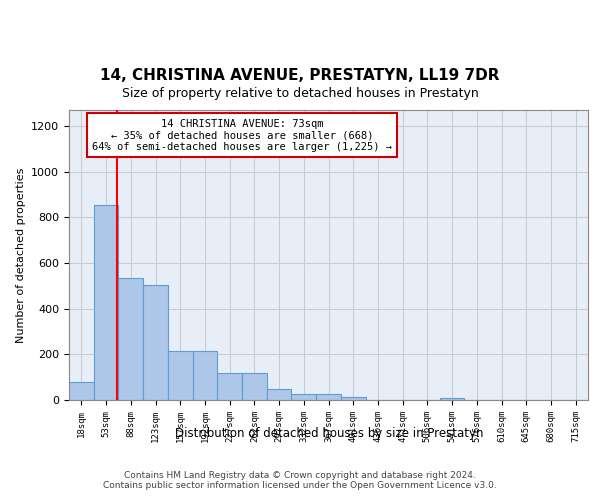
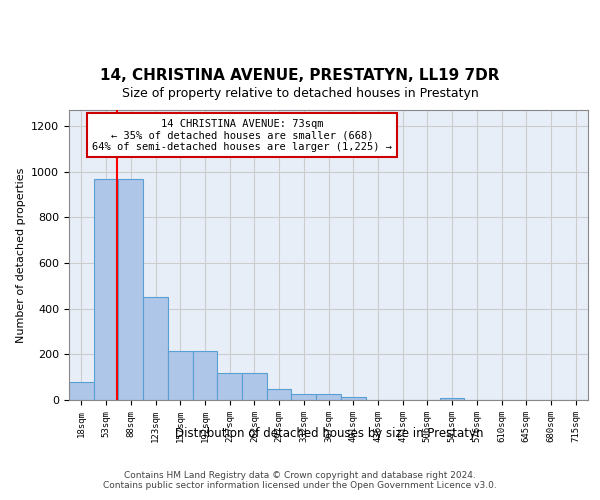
53sqm: 855 -> 970
88sqm: 535 -> 970
123sqm: 505 -> 450
